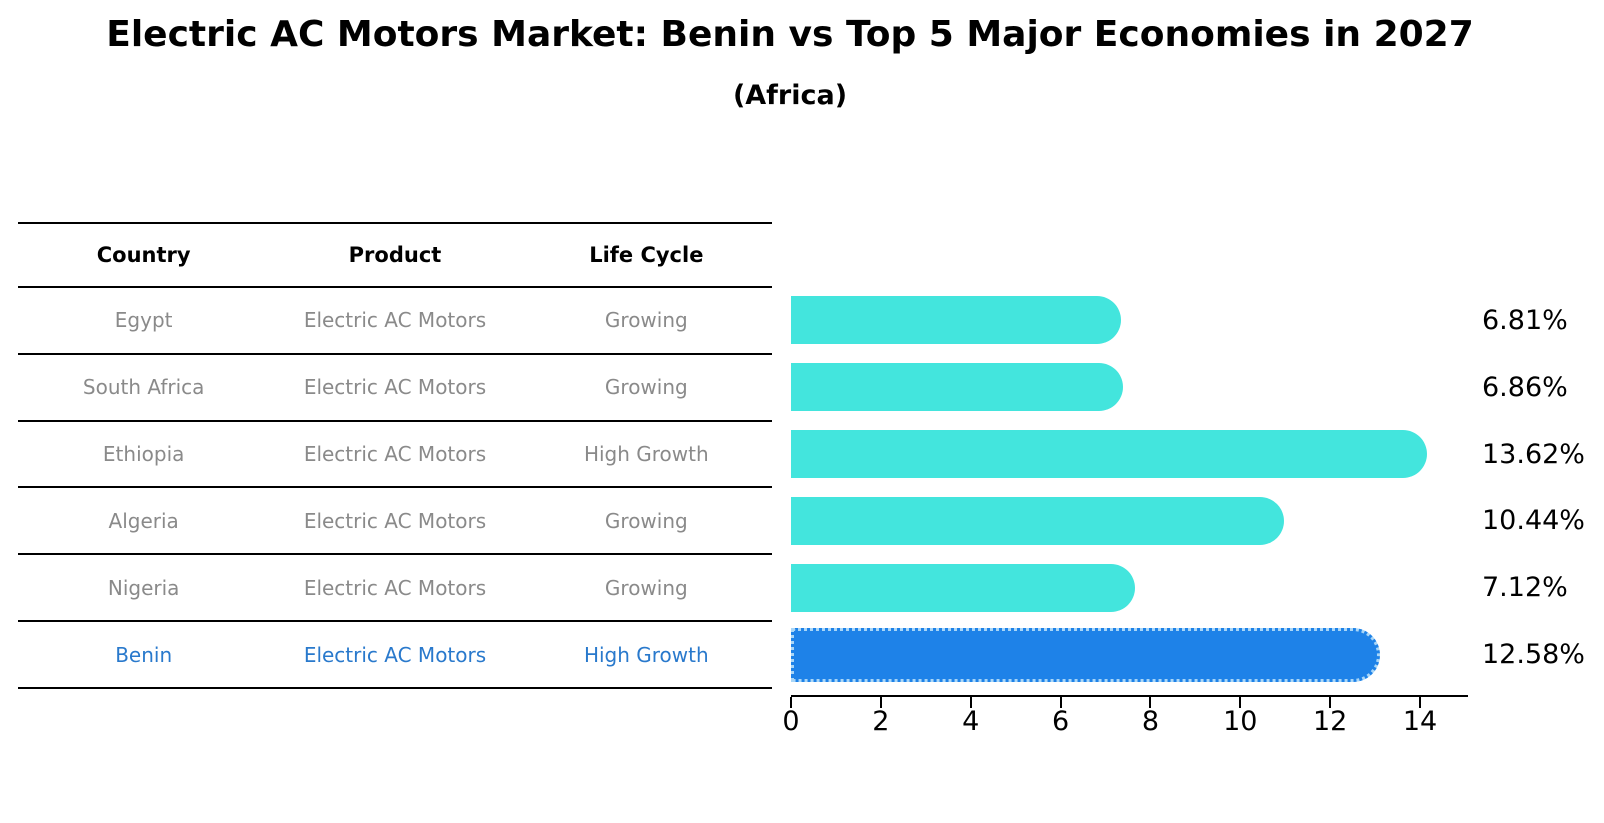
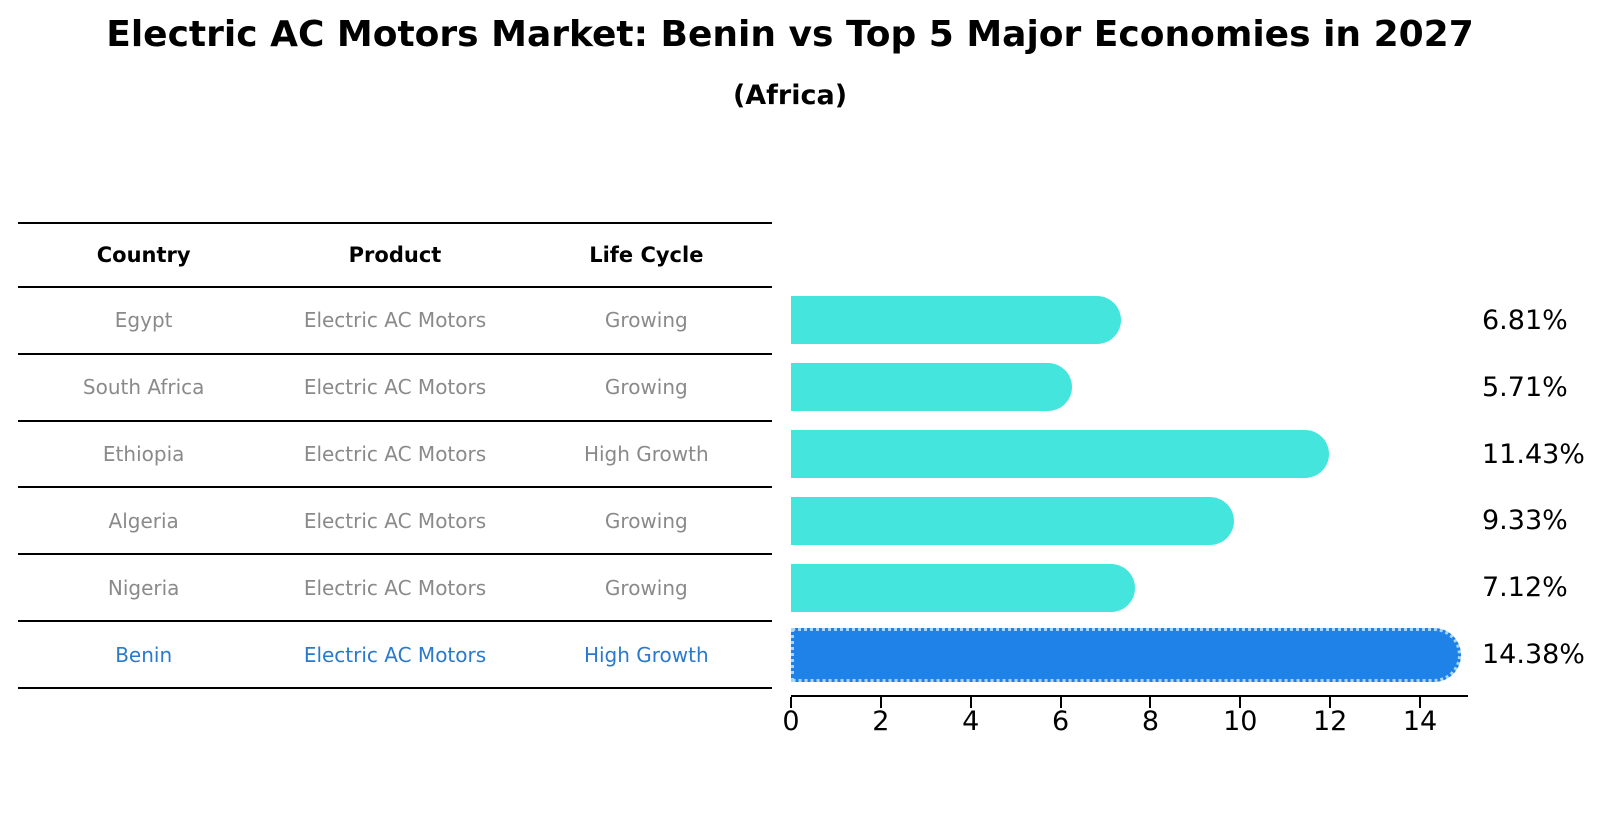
South Africa: 6.86% -> 5.71%
Ethiopia: 13.62% -> 11.43%
Algeria: 10.44% -> 9.33%
Benin: 12.58% -> 14.38%
